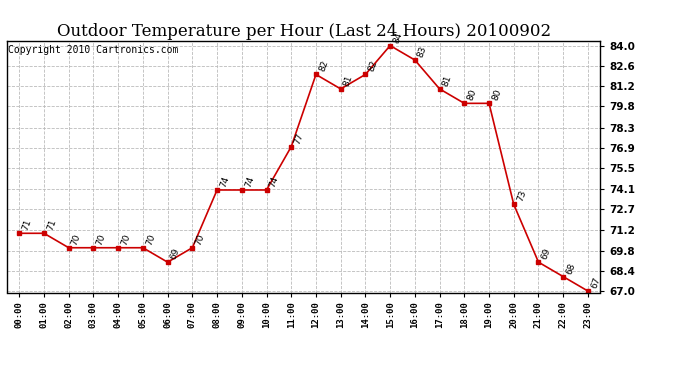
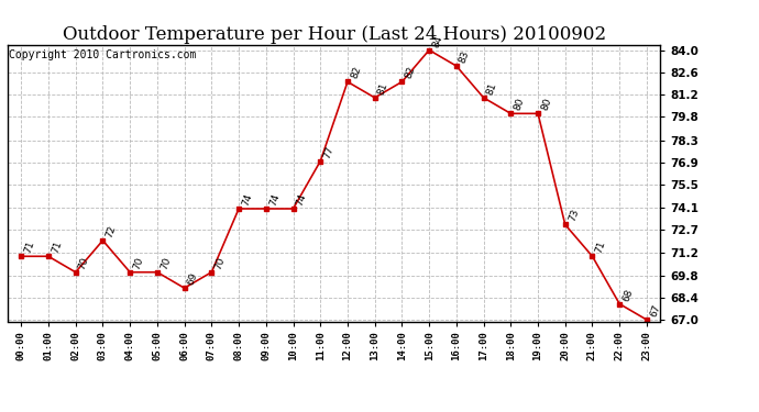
03:00: 70 -> 72
21:00: 69 -> 71
